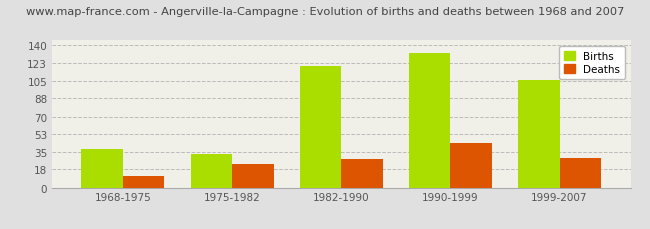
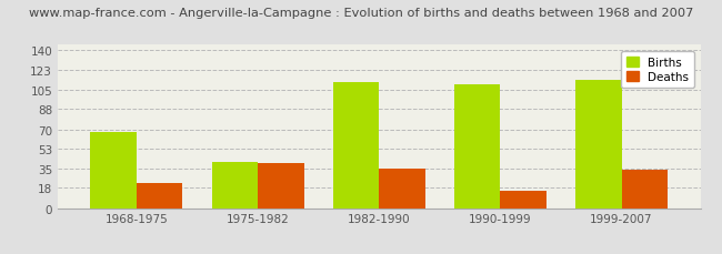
Births/1968-1975: 38 -> 68
Deaths/1968-1975: 11 -> 22
Births/1975-1982: 33 -> 41
Deaths/1975-1982: 23 -> 40
Births/1982-1990: 120 -> 112
Deaths/1982-1990: 28 -> 35
Births/1990-1999: 133 -> 110
Deaths/1990-1999: 44 -> 15
Births/1999-2007: 106 -> 114
Deaths/1999-2007: 29 -> 34
